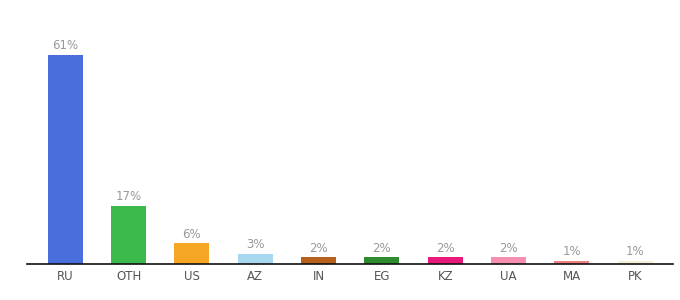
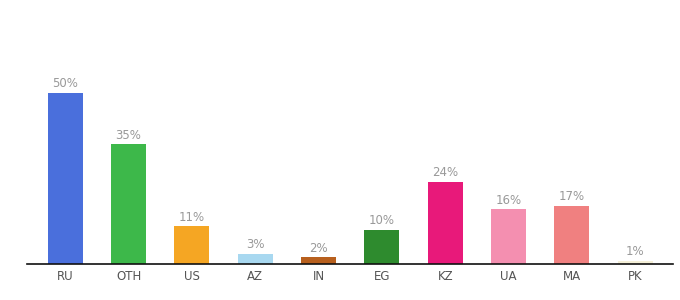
RU: 61% -> 50%
OTH: 17% -> 35%
US: 6% -> 11%
EG: 2% -> 10%
KZ: 2% -> 24%
UA: 2% -> 16%
MA: 1% -> 17%
